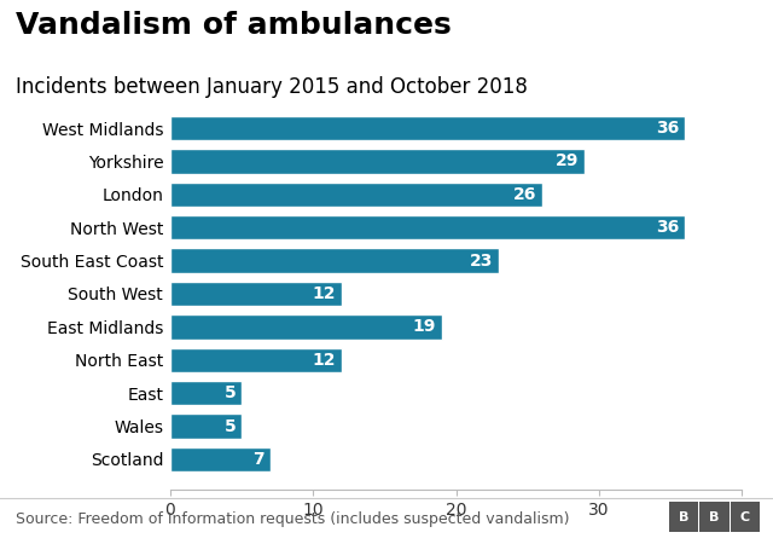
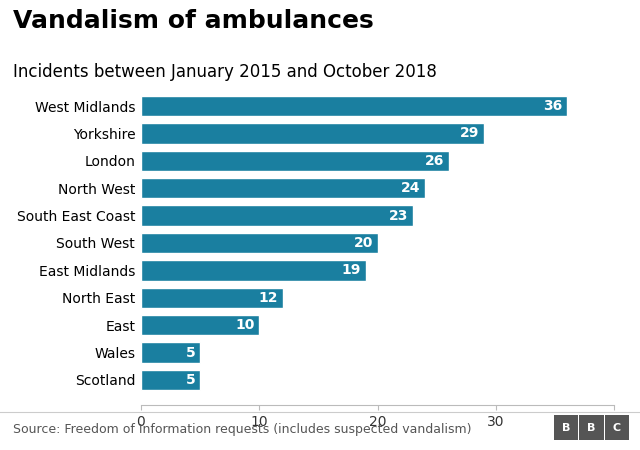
North West: 36 -> 24
South West: 12 -> 20
East: 5 -> 10
Scotland: 7 -> 5
